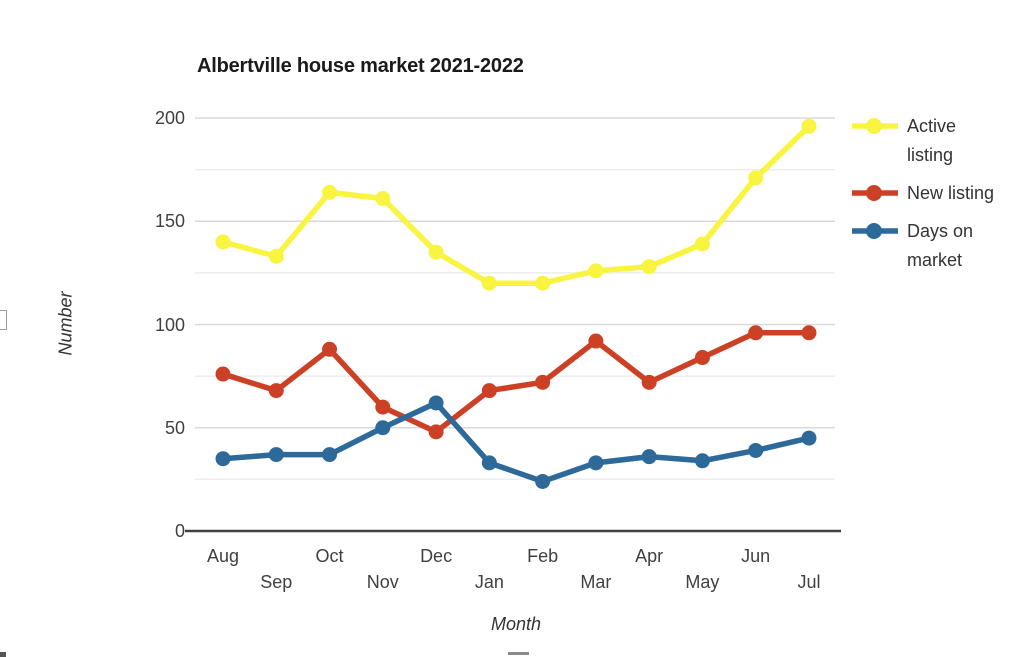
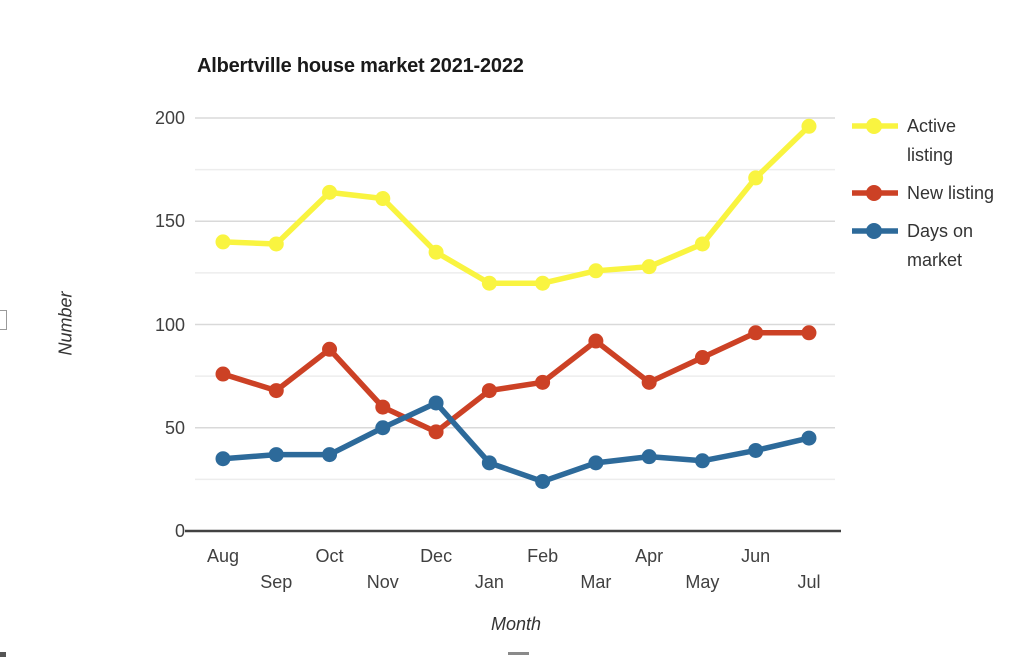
Active listing/Sep: 133 -> 139
